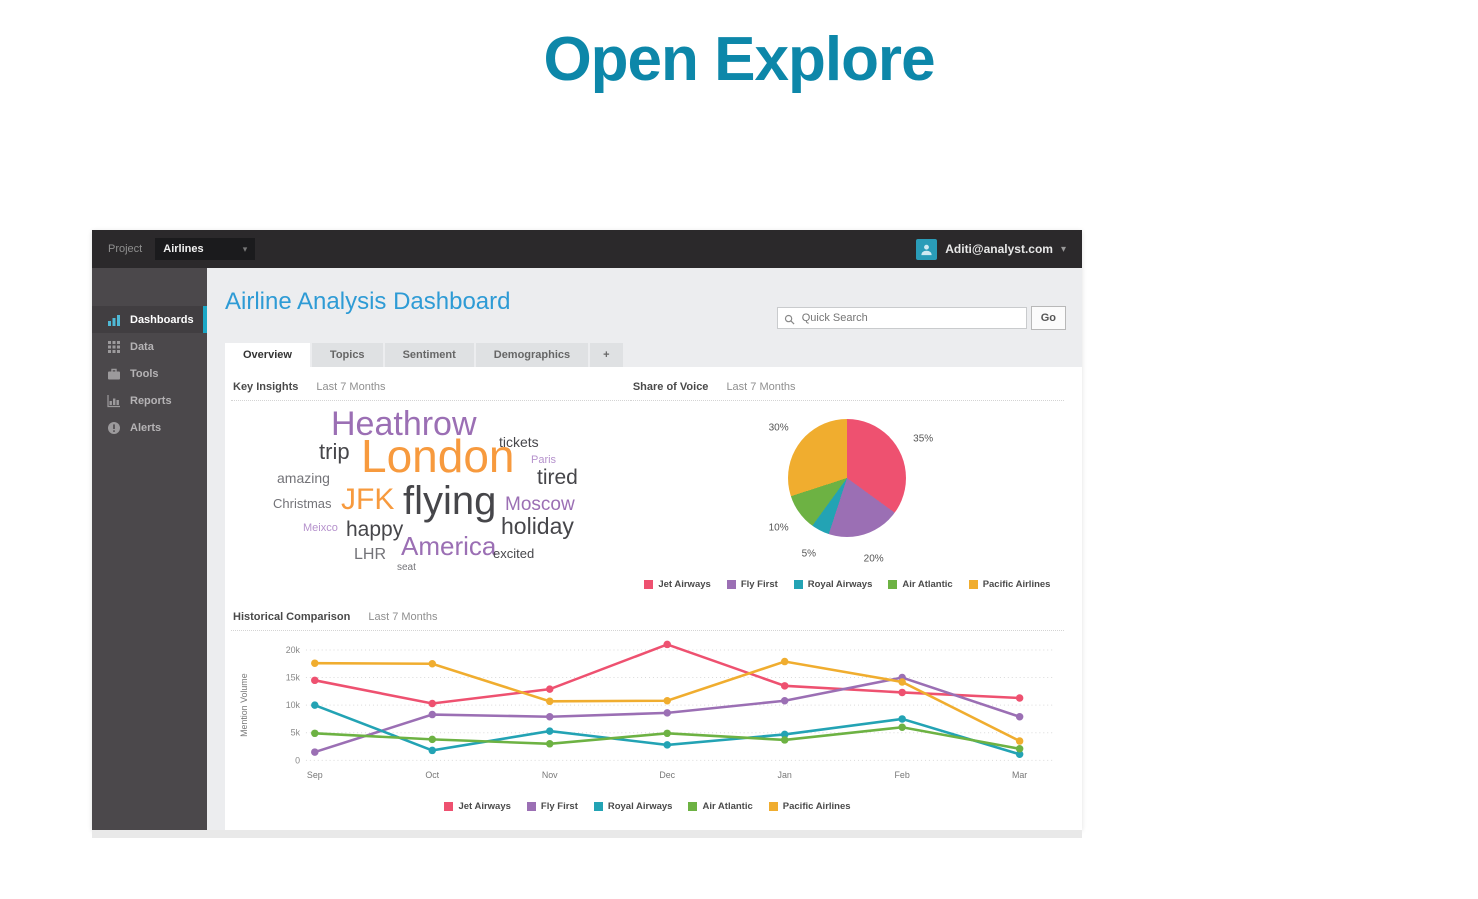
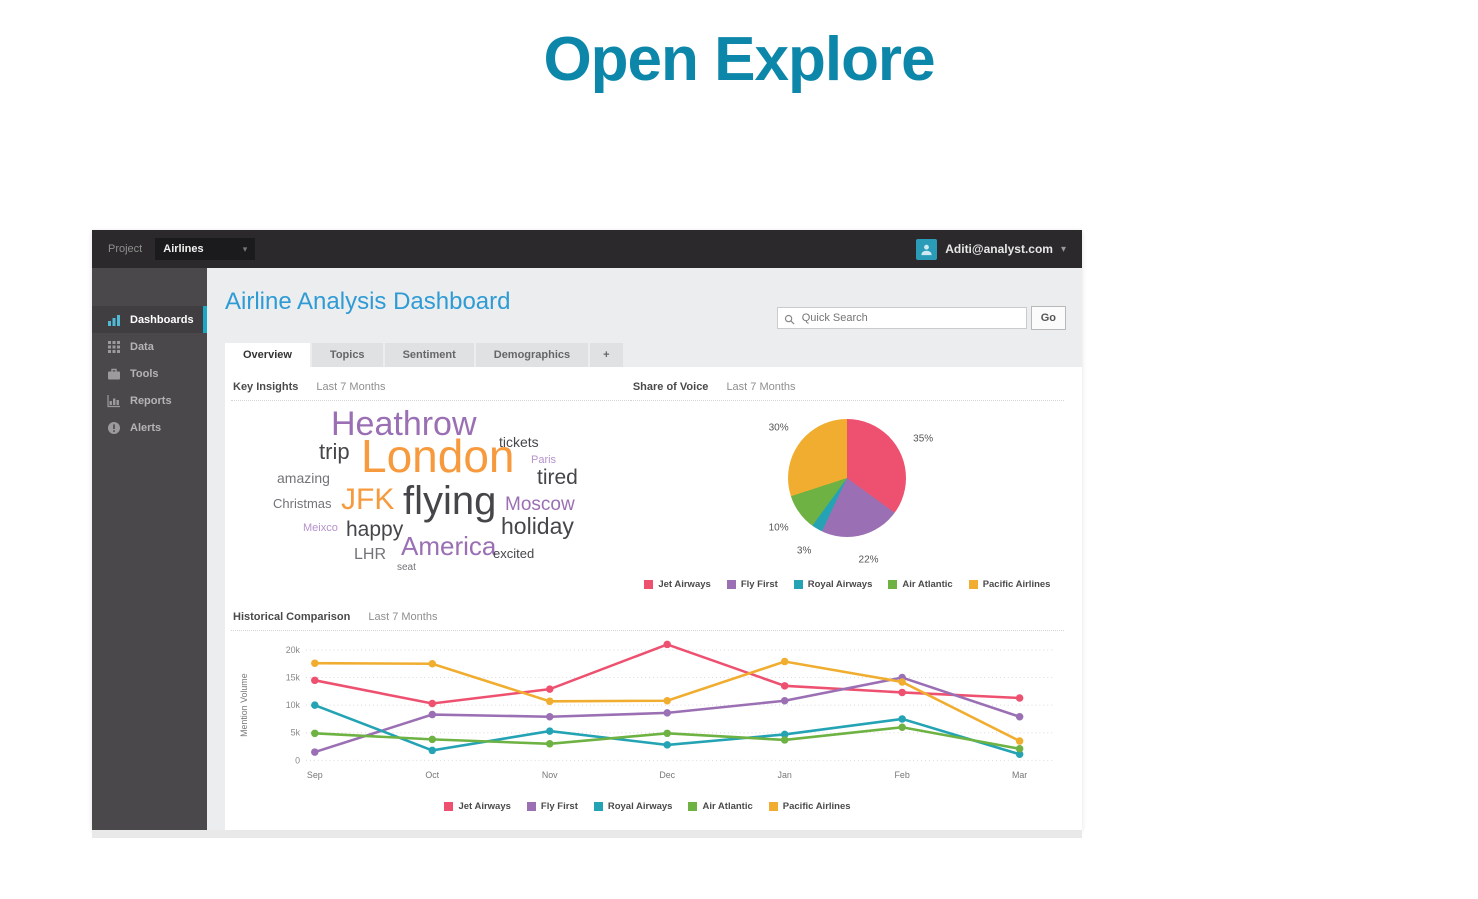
Share of Voice/Fly First: 20% -> 22%
Share of Voice/Royal Airways: 5% -> 3%
